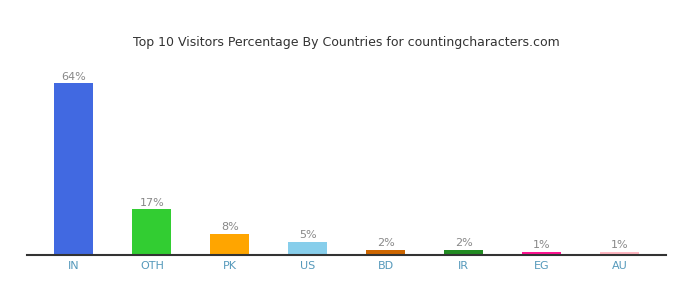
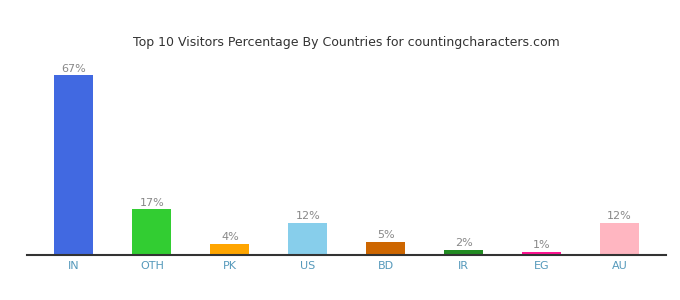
IN: 64% -> 67%
PK: 8% -> 4%
US: 5% -> 12%
BD: 2% -> 5%
AU: 1% -> 12%
